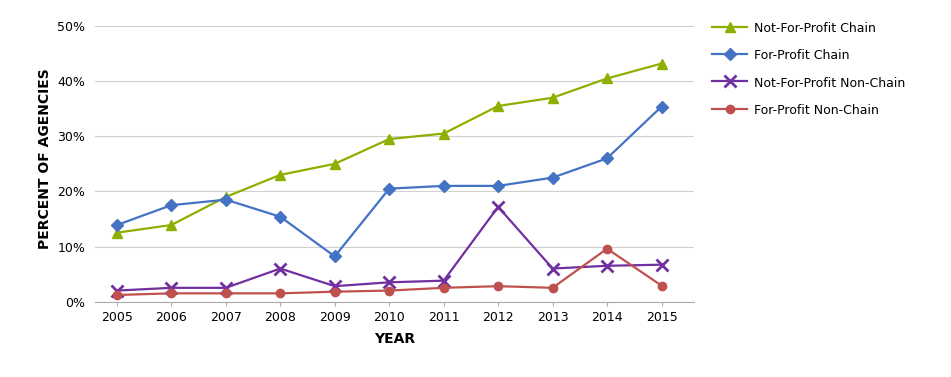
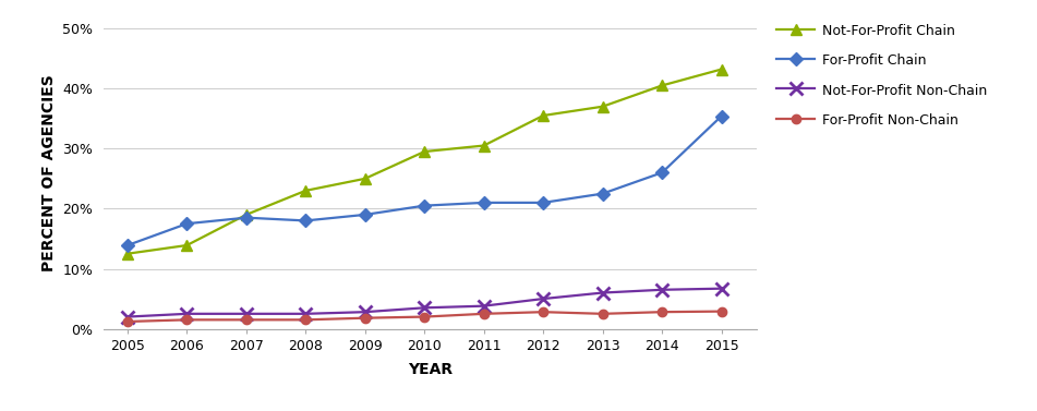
For-Profit Chain/2008: 15.4% -> 18.0%
Not-For-Profit Non-Chain/2008: 6.0% -> 2.5%
For-Profit Chain/2009: 8.2% -> 19.0%
Not-For-Profit Non-Chain/2012: 17.2% -> 5.0%
For-Profit Non-Chain/2014: 9.6% -> 2.8%
